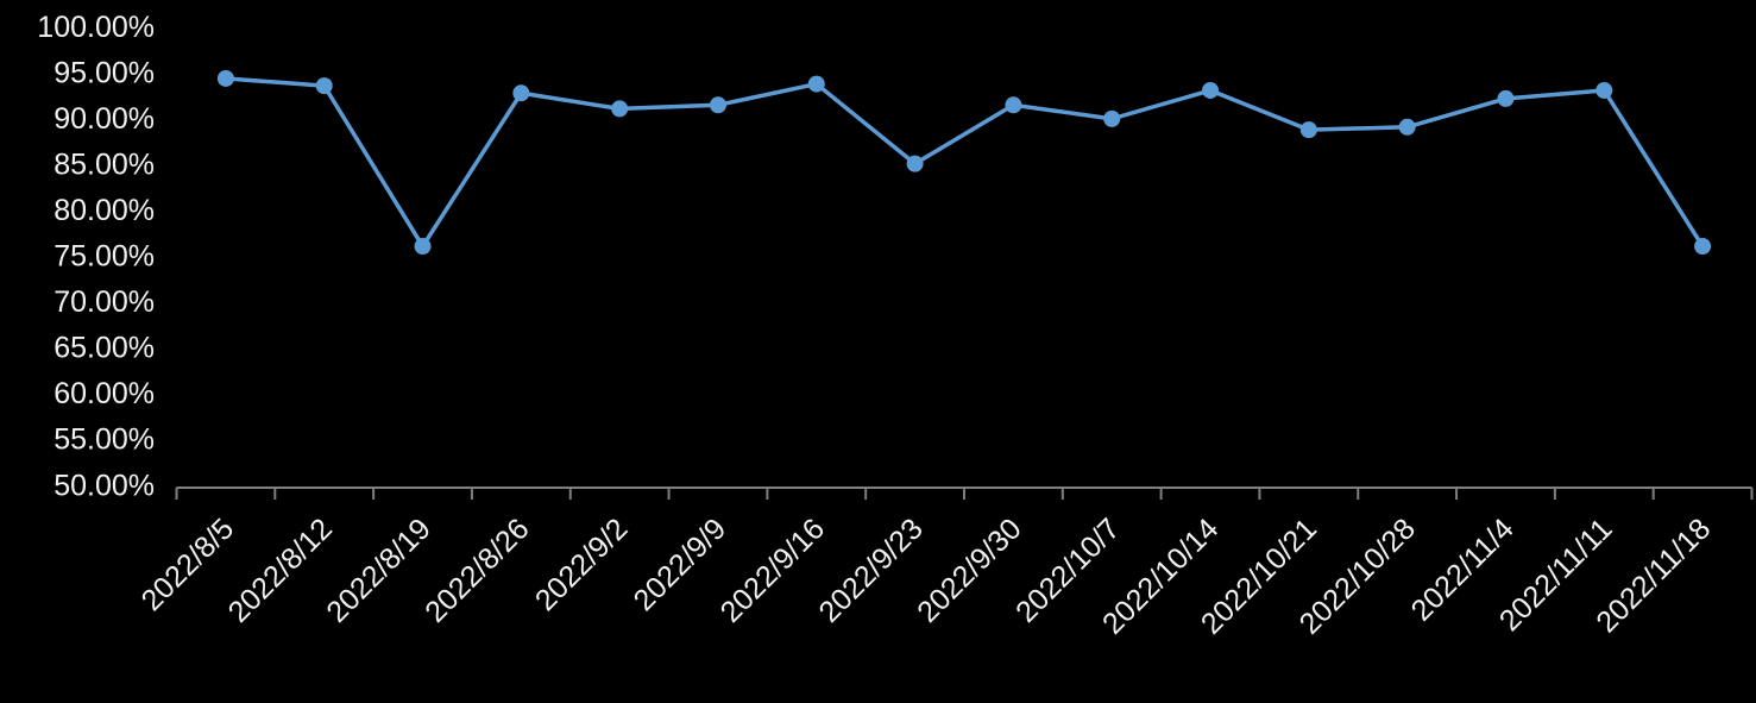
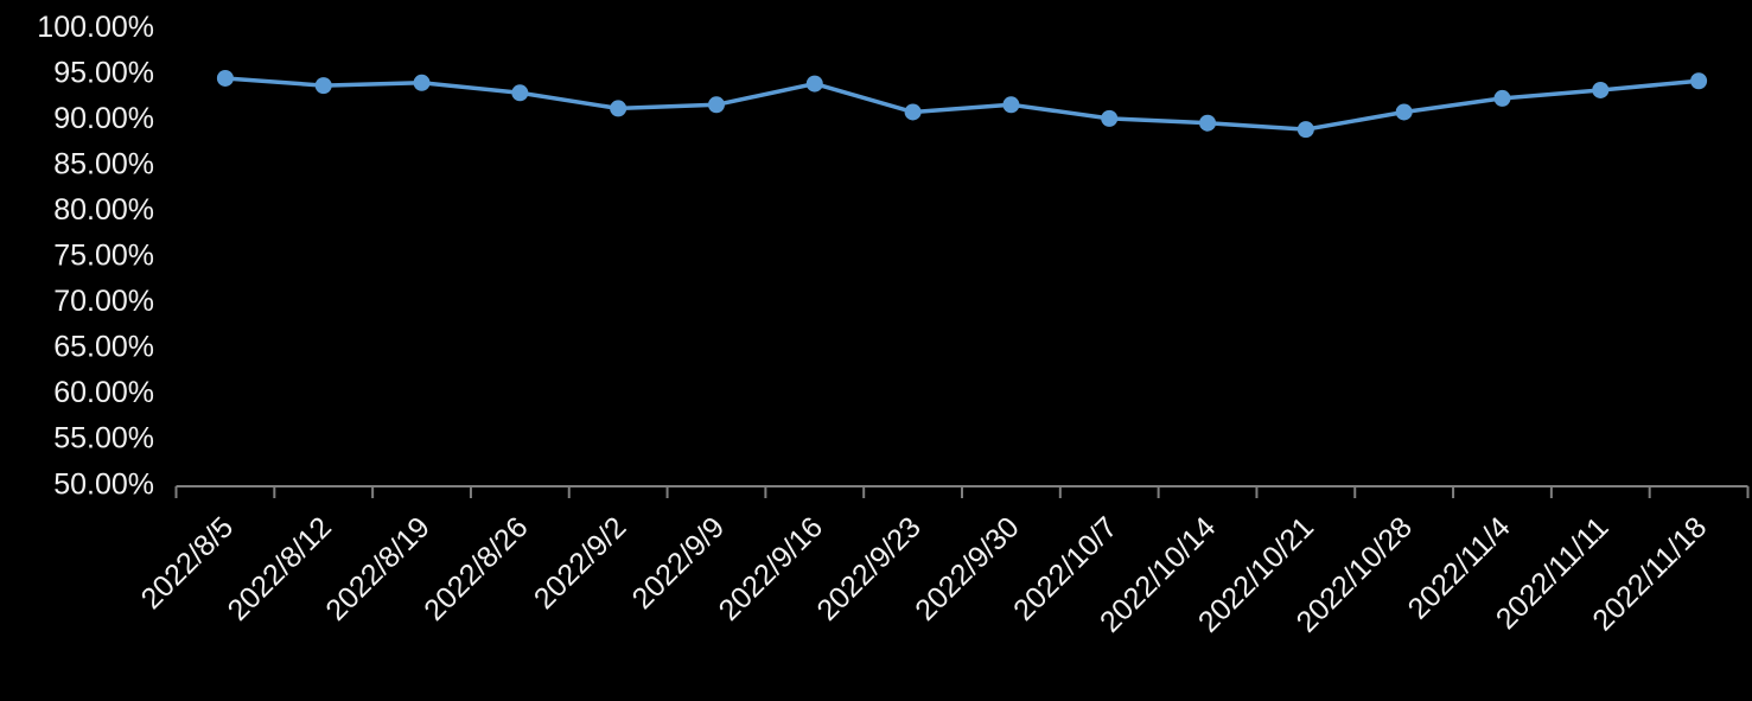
2022/8/19: 76% -> 94%
2022/9/23: 85% -> 91%
2022/10/14: 93% -> 89%
2022/10/28: 89% -> 91%
2022/11/18: 76% -> 94%
